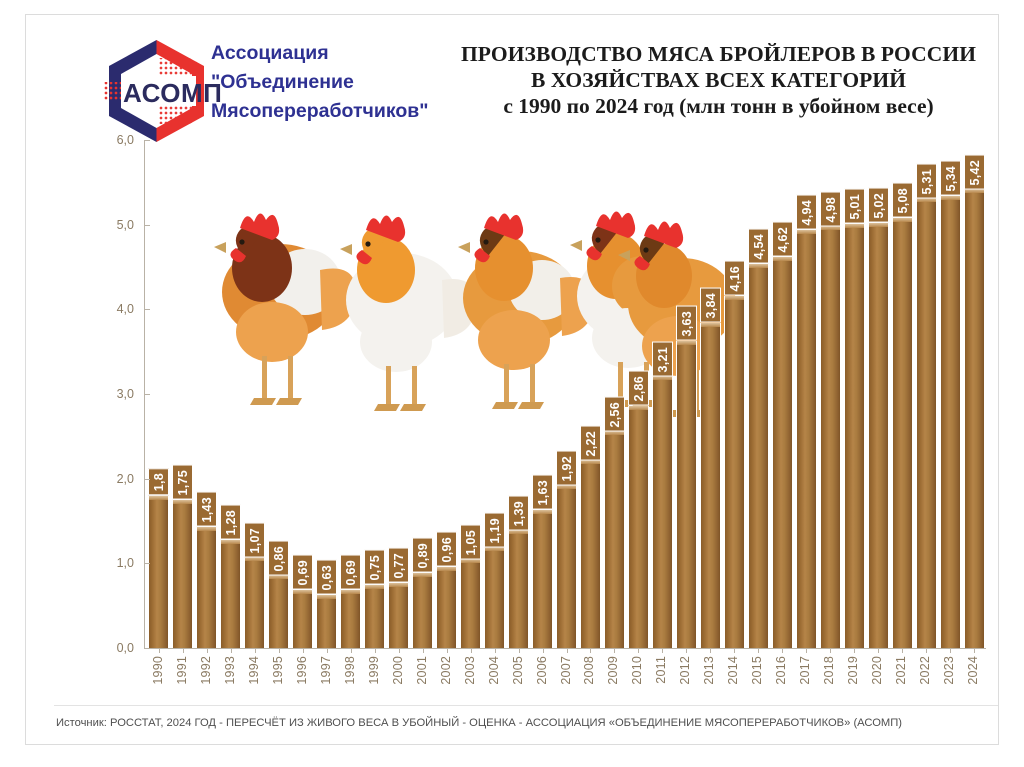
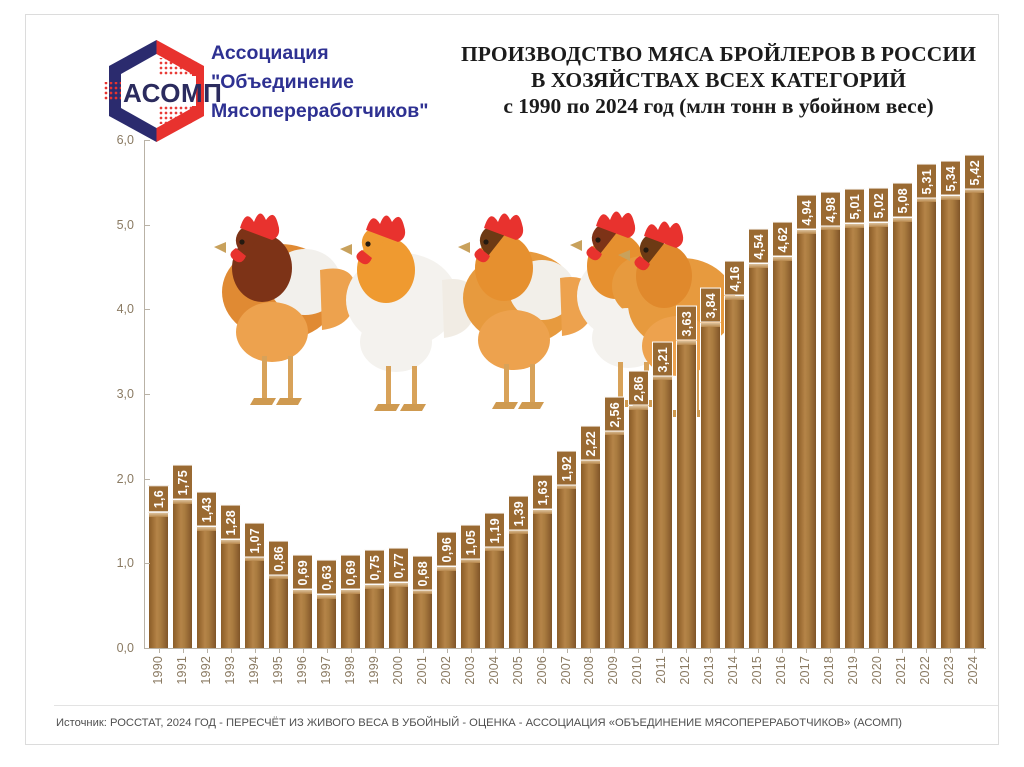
1990: 1,8 -> 1,6
2001: 0,89 -> 0,68
